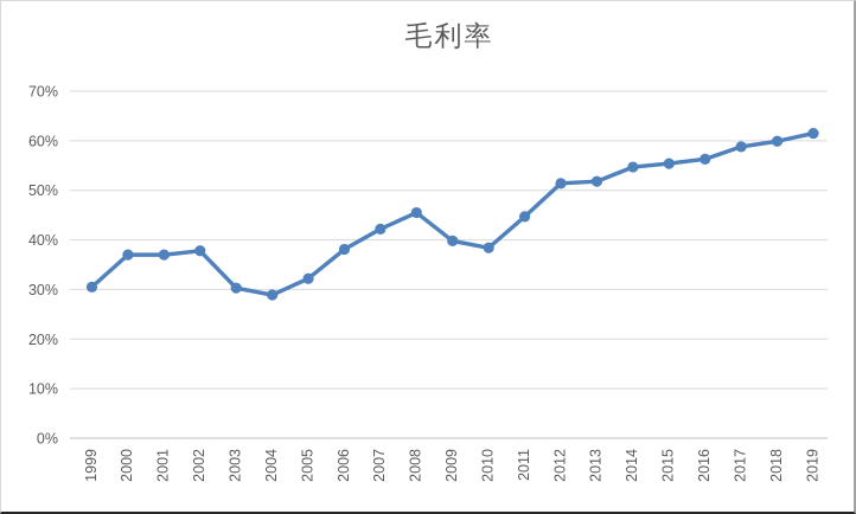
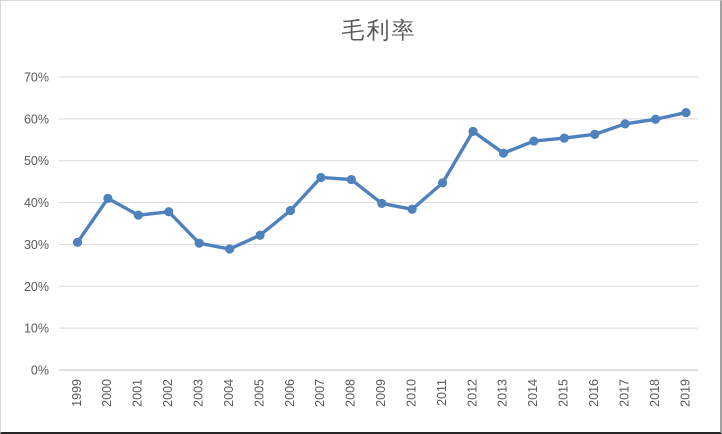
2000: 37% -> 41%
2007: 42% -> 46%
2012: 51% -> 57%
